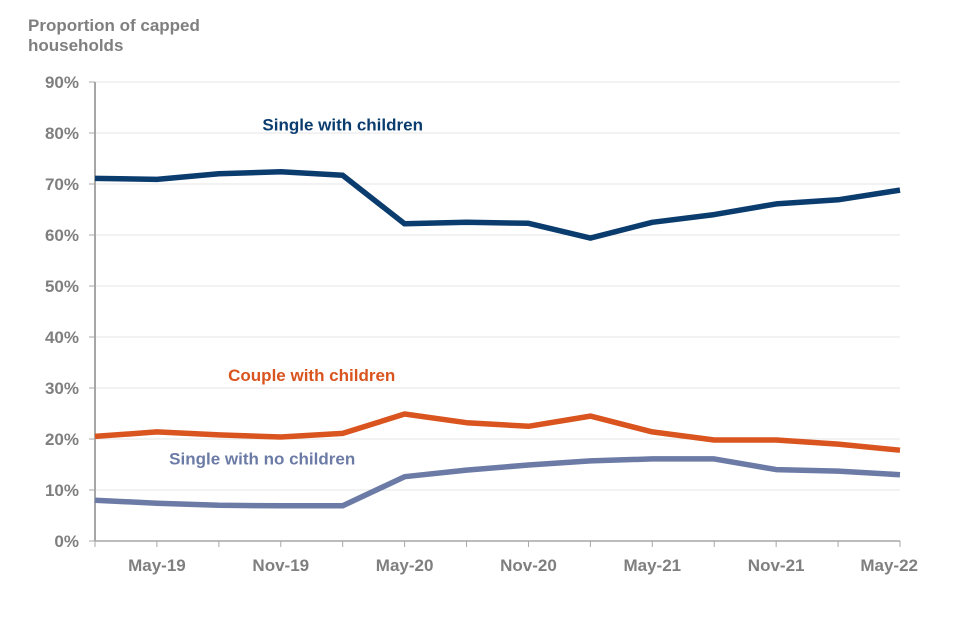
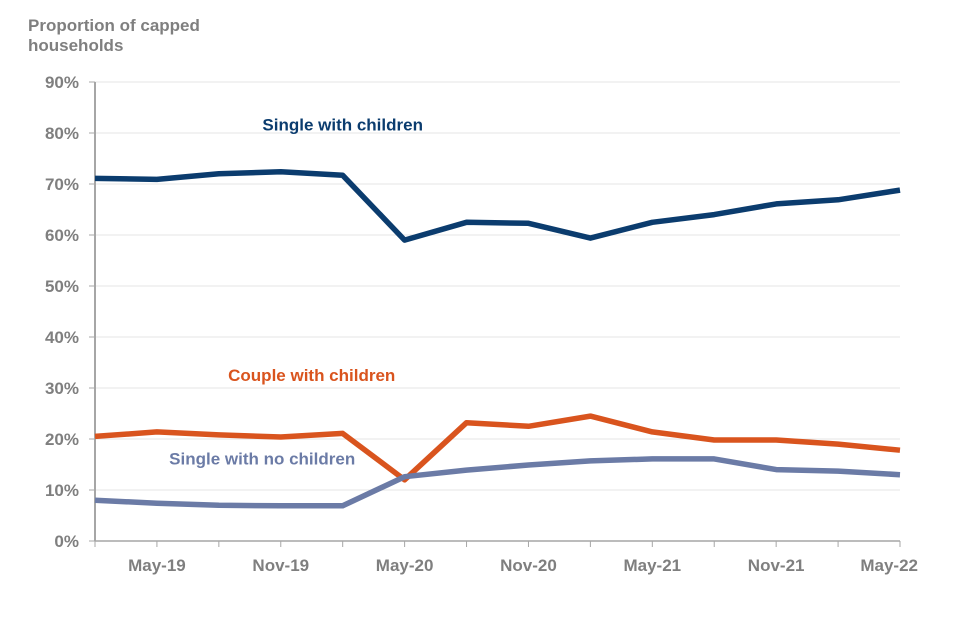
Single with children/May-20: 62% -> 59%
Couple with children/May-20: 25% -> 12%
